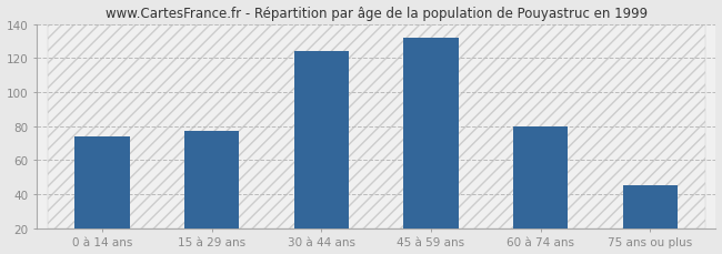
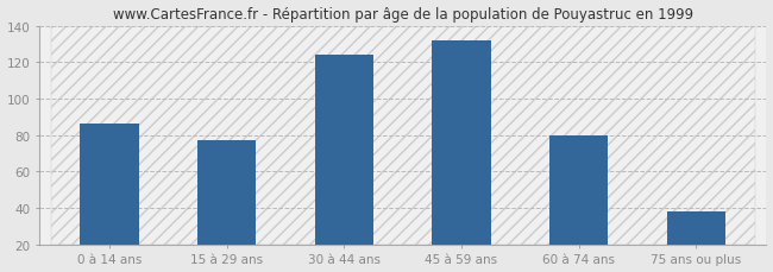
0 à 14 ans: 74 -> 86
75 ans ou plus: 45 -> 38
